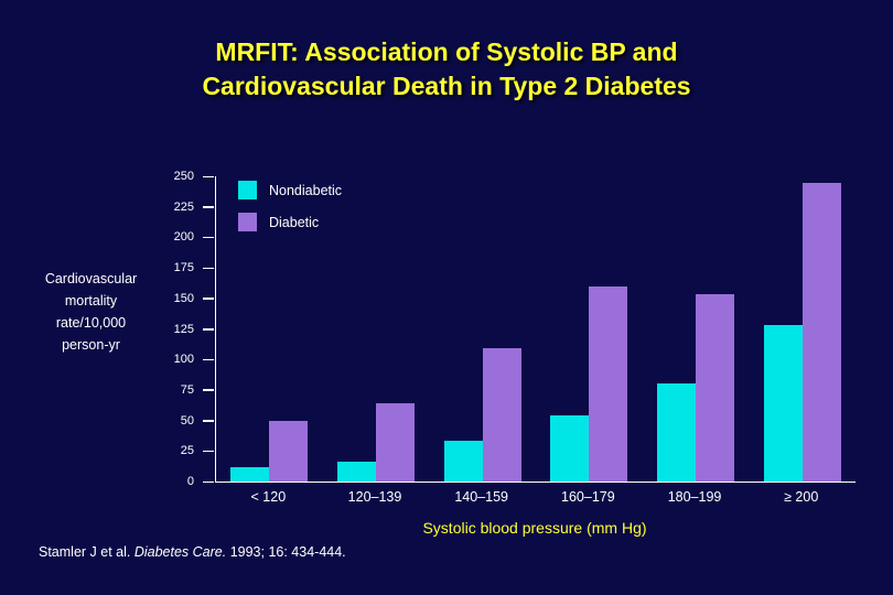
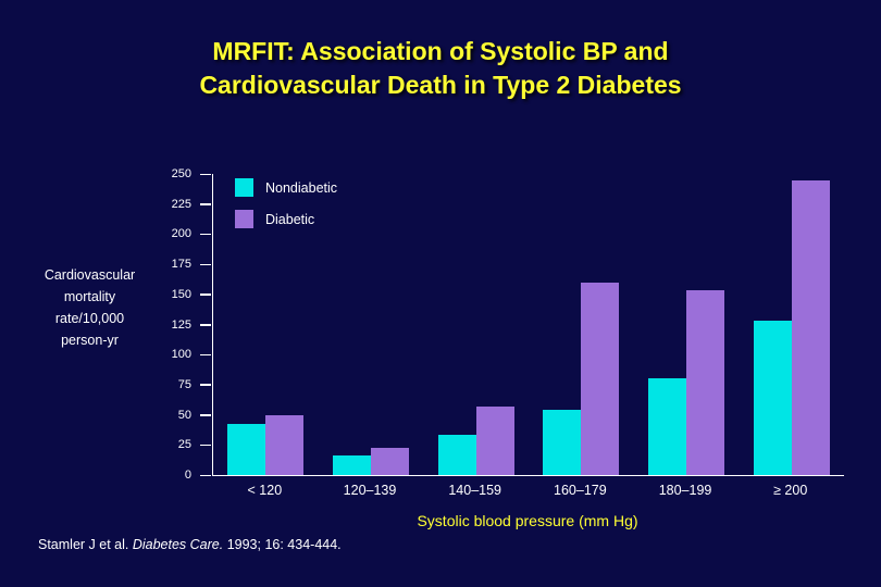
Nondiabetic/< 120: 12 -> 42
Diabetic/120–139: 64 -> 23
Diabetic/140–159: 109 -> 57
